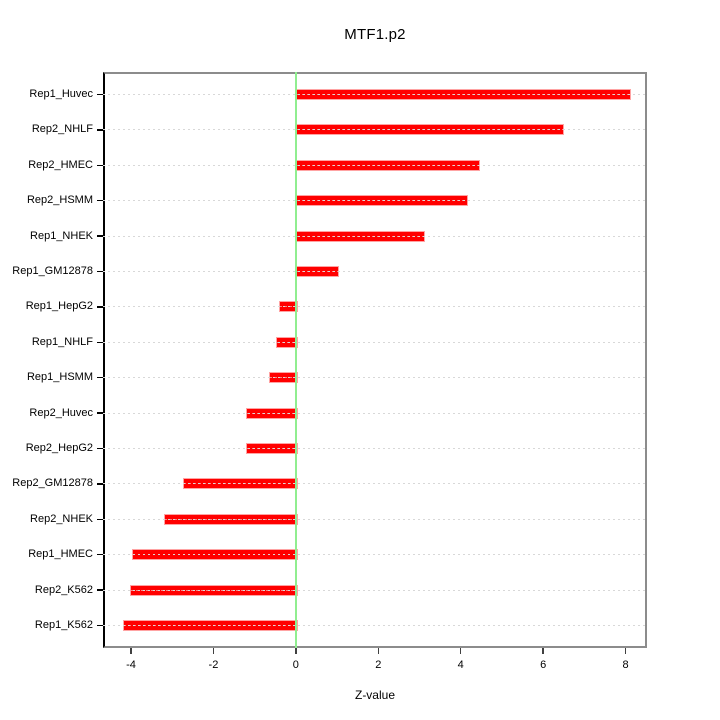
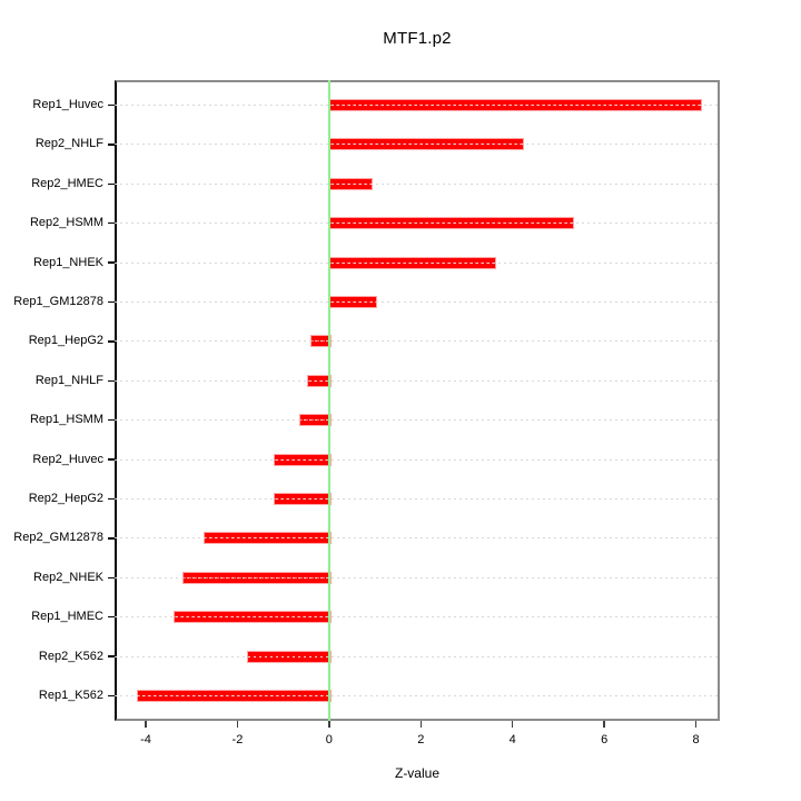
Rep2_NHLF: 6.5 -> 4.2
Rep2_HMEC: 4.4 -> 0.9
Rep2_HSMM: 4.1 -> 5.3
Rep1_NHEK: 3.1 -> 3.6
Rep1_HMEC: -4.0 -> -3.4
Rep2_K562: -4.0 -> -1.8
